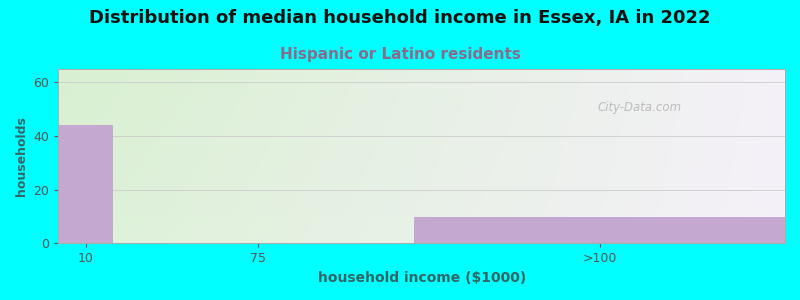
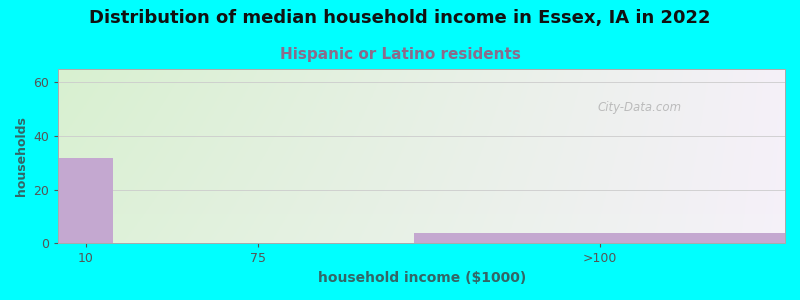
10: 44 -> 32
>100: 10 -> 4
